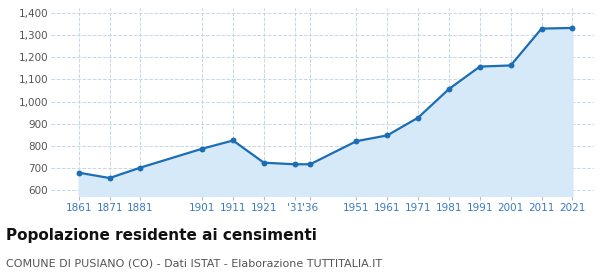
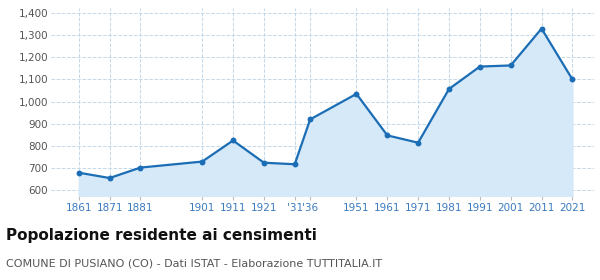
1901: 788 -> 730
'36: 718 -> 920
1951: 822 -> 1,035
1971: 928 -> 815
2021: 1,332 -> 1,100
